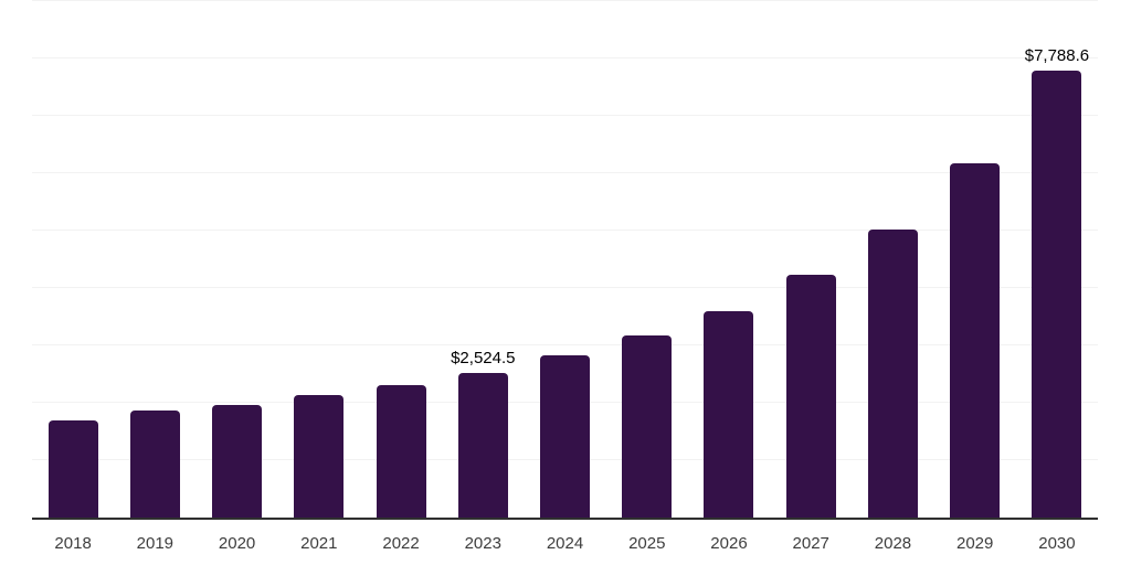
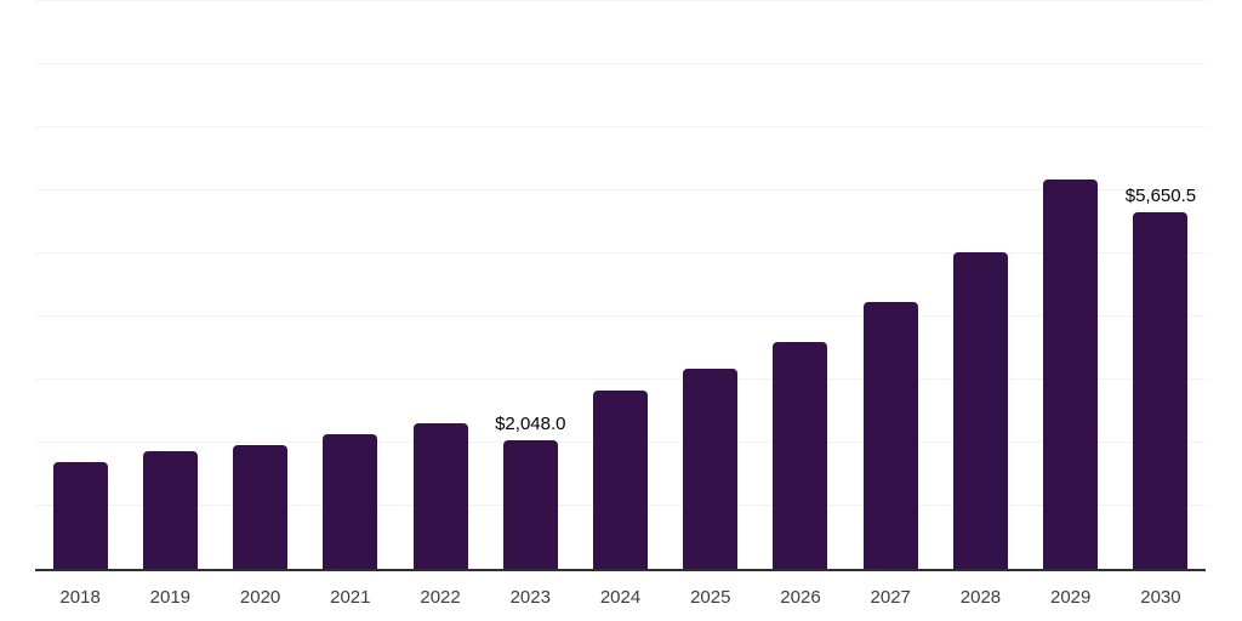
2023: $2,524.5 -> $2,048.0
2030: $7,788.6 -> $5,650.5
